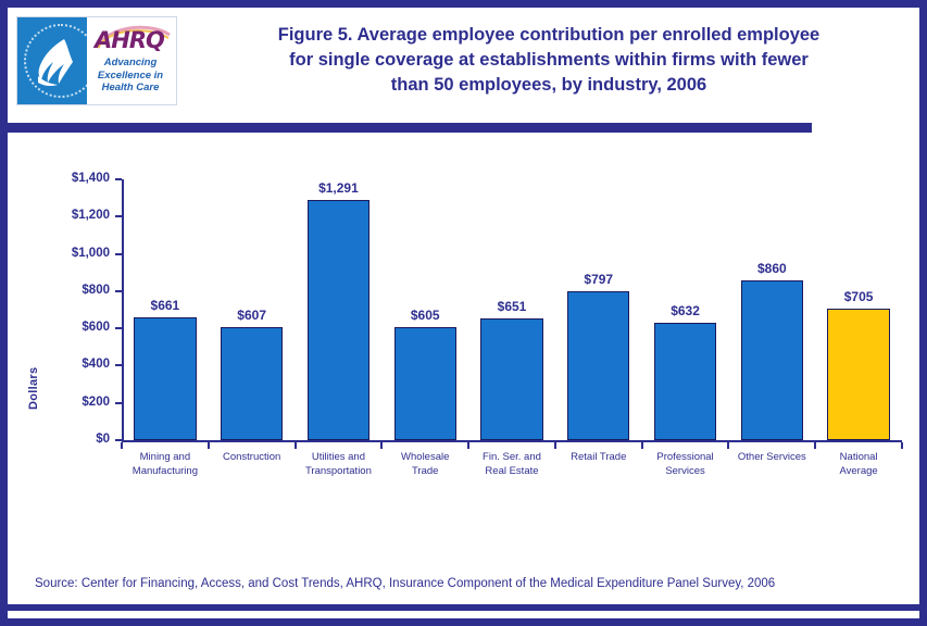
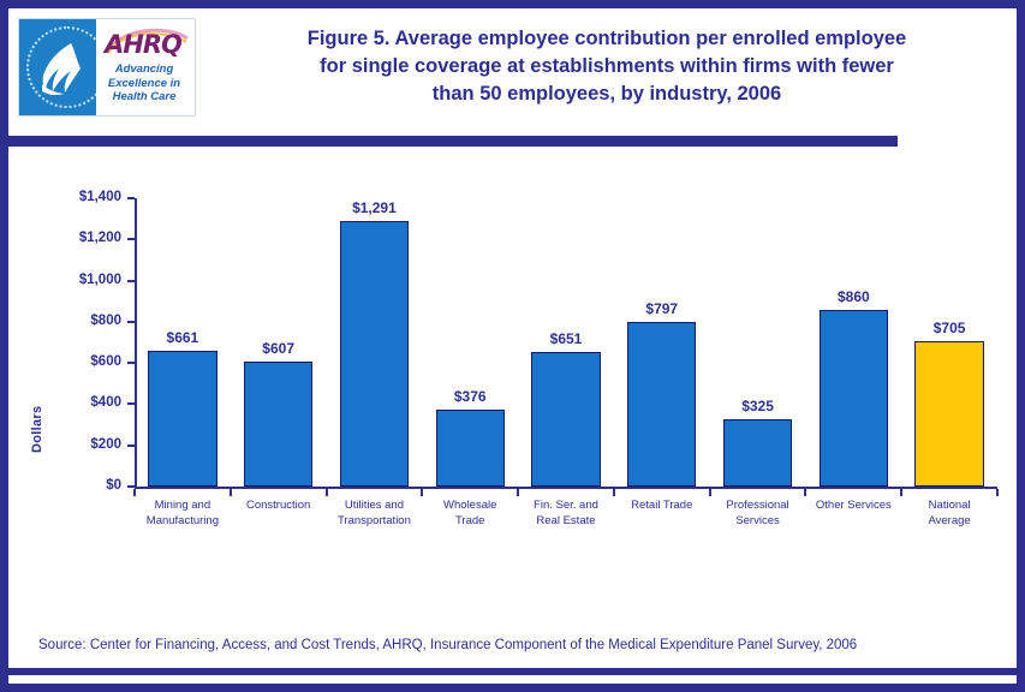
Wholesale Trade: $605 -> $376
Professional Services: $632 -> $325
